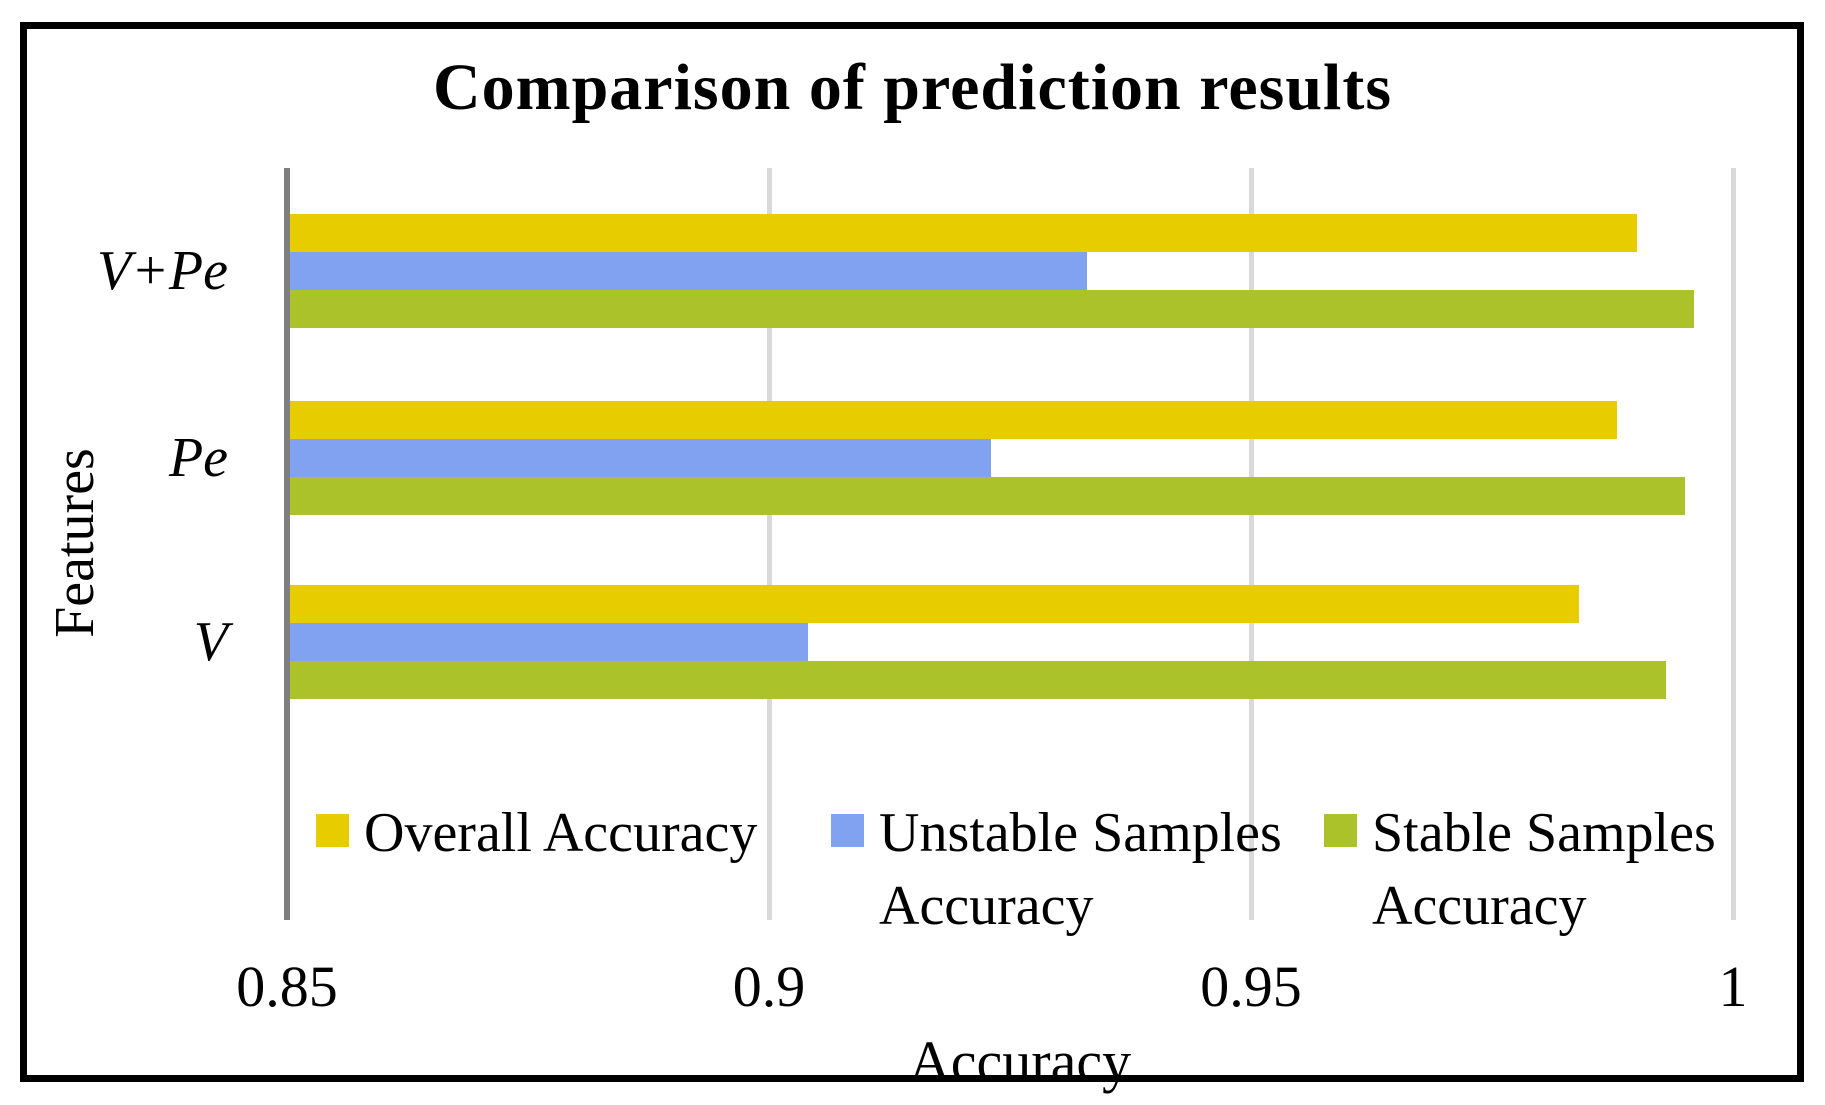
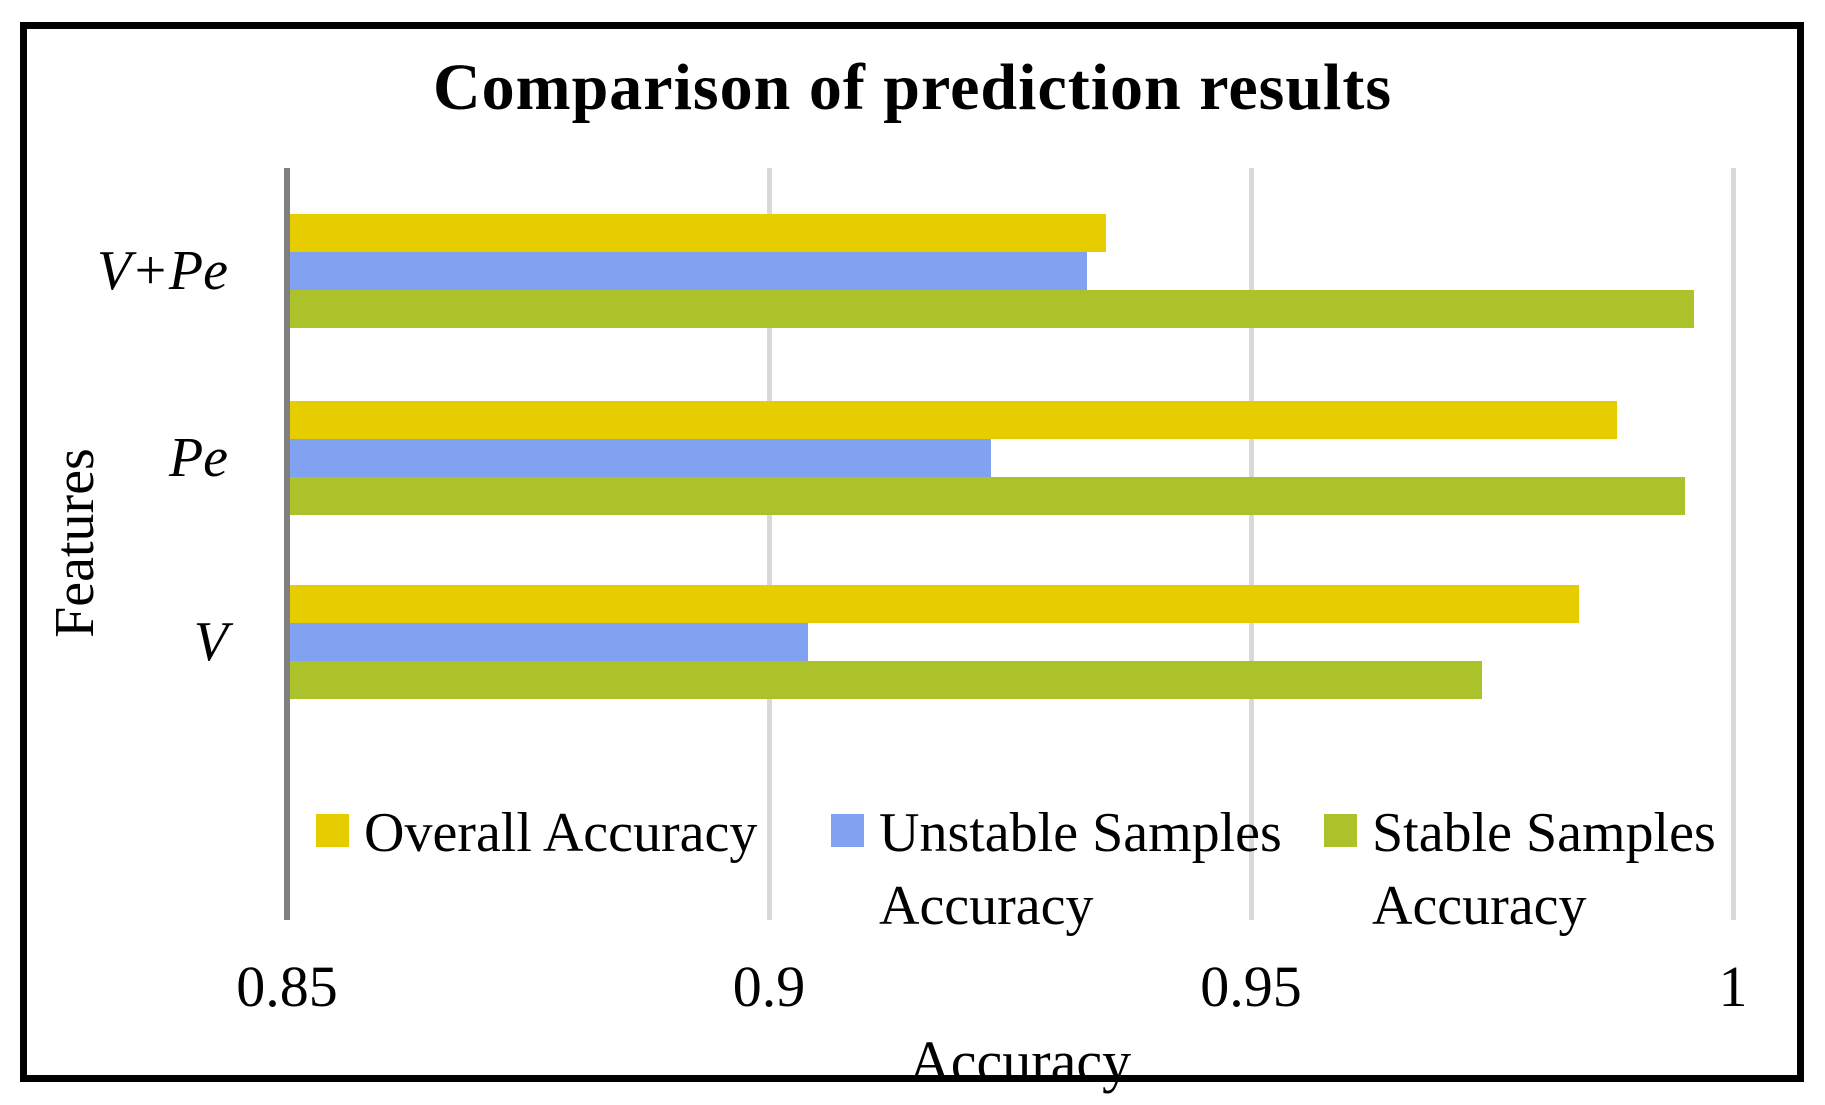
Overall Accuracy/V+Pe: 0.990 -> 0.935
Stable Samples Accuracy/V: 0.993 -> 0.974
